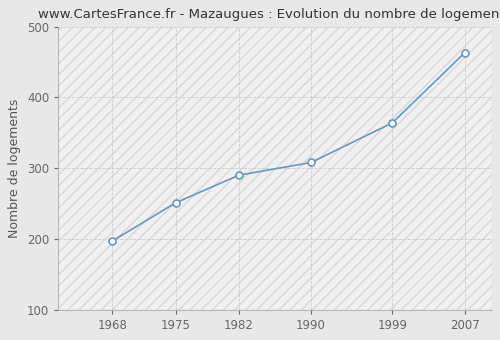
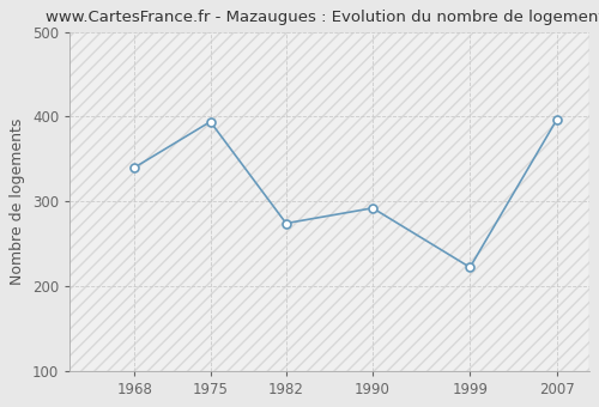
1968: 197 -> 340
1975: 251 -> 394
1982: 290 -> 274
1990: 308 -> 292
1999: 364 -> 222
2007: 463 -> 396
